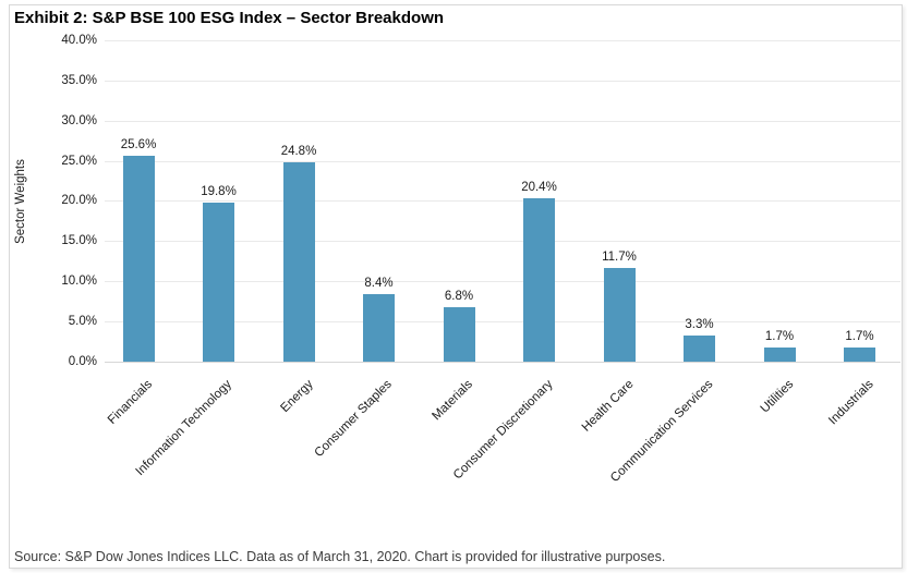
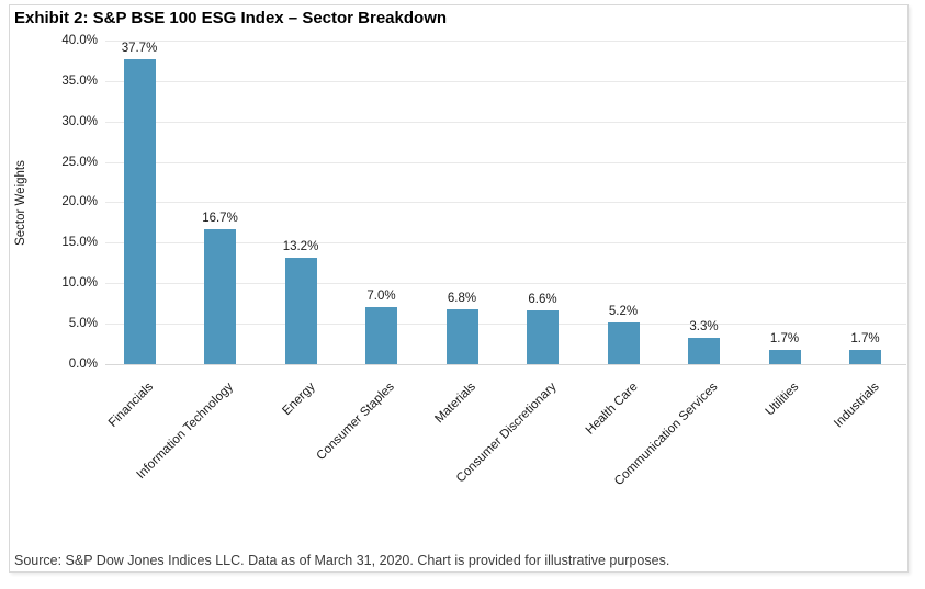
Financials: 25.6% -> 37.7%
Information Technology: 19.8% -> 16.7%
Energy: 24.8% -> 13.2%
Consumer Staples: 8.4% -> 7.0%
Consumer Discretionary: 20.4% -> 6.6%
Health Care: 11.7% -> 5.2%
